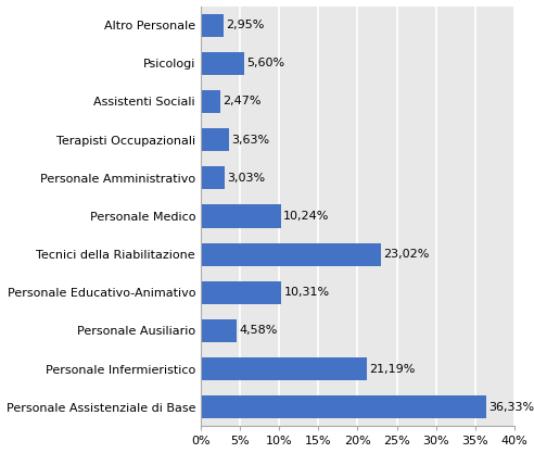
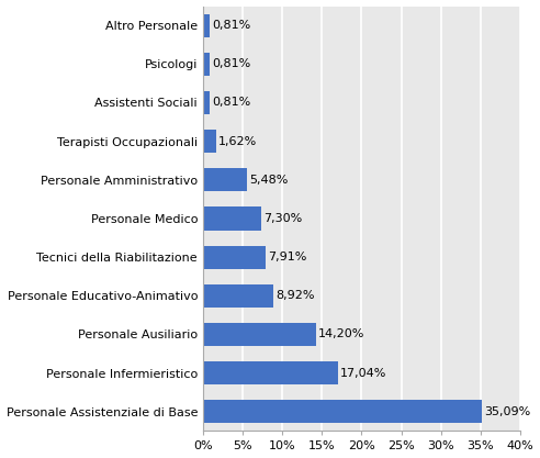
Altro Personale: 2,95% -> 0,81%
Psicologi: 5,60% -> 0,81%
Assistenti Sociali: 2,47% -> 0,81%
Terapisti Occupazionali: 3,63% -> 1,62%
Personale Amministrativo: 3,03% -> 5,48%
Personale Medico: 10,24% -> 7,30%
Tecnici della Riabilitazione: 23,02% -> 7,91%
Personale Educativo-Animativo: 10,31% -> 8,92%
Personale Ausiliario: 4,58% -> 14,20%
Personale Infermieristico: 21,19% -> 17,04%
Personale Assistenziale di Base: 36,33% -> 35,09%
